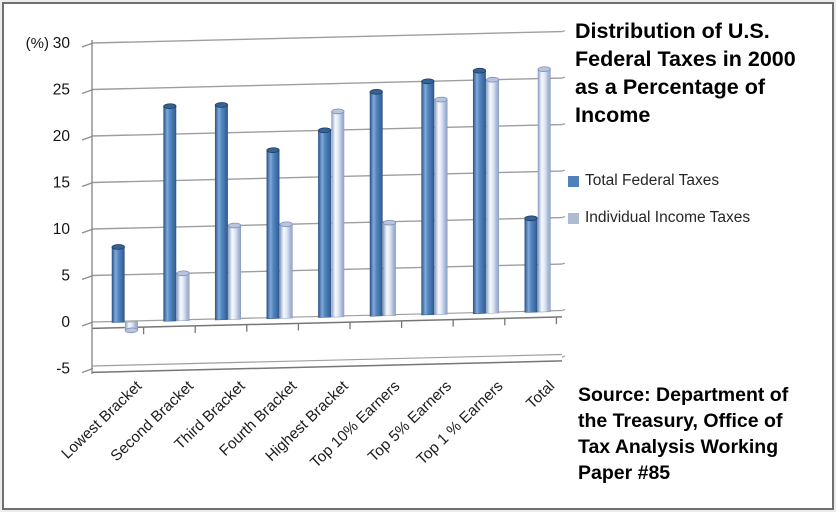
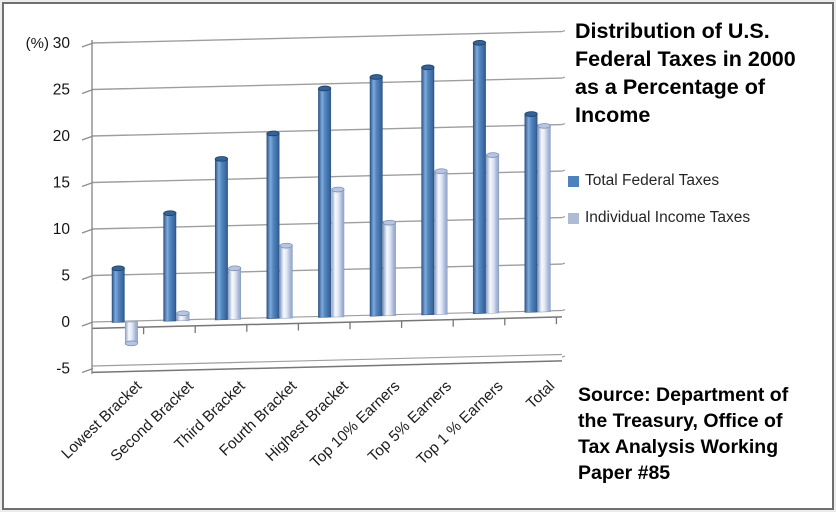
Total Federal Taxes/Lowest Bracket: 8 -> 6
Individual Income Taxes/Lowest Bracket: -1 -> -2
Total Federal Taxes/Second Bracket: 23 -> 12
Individual Income Taxes/Second Bracket: 5 -> 1
Total Federal Taxes/Third Bracket: 23 -> 17
Individual Income Taxes/Third Bracket: 10 -> 5
Total Federal Taxes/Fourth Bracket: 18 -> 20
Individual Income Taxes/Fourth Bracket: 10 -> 8
Total Federal Taxes/Highest Bracket: 20 -> 24
Individual Income Taxes/Highest Bracket: 22 -> 14
Total Federal Taxes/Top 10% Earners: 24 -> 26
Total Federal Taxes/Top 5% Earners: 25 -> 26
Individual Income Taxes/Top 5% Earners: 23 -> 15
Total Federal Taxes/Top 1 % Earners: 26 -> 29
Individual Income Taxes/Top 1 % Earners: 25 -> 17
Total Federal Taxes/Total: 10 -> 21
Individual Income Taxes/Total: 26 -> 20
